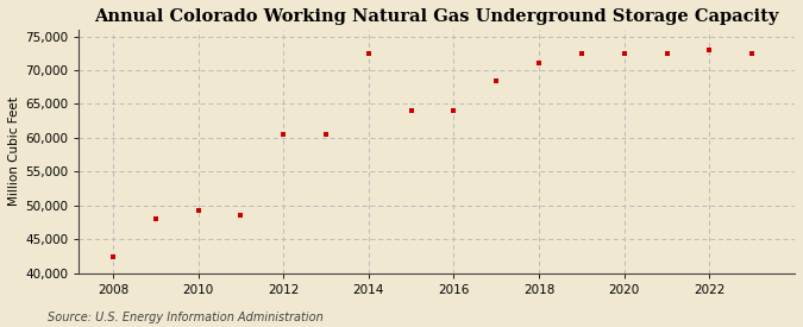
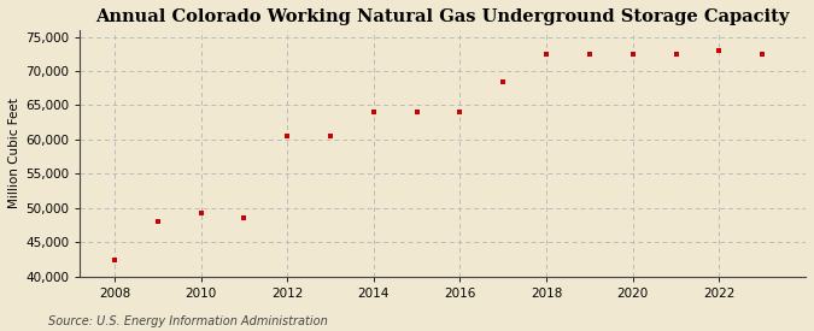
2014: 72,400 -> 64,000
2018: 71,000 -> 72,500
